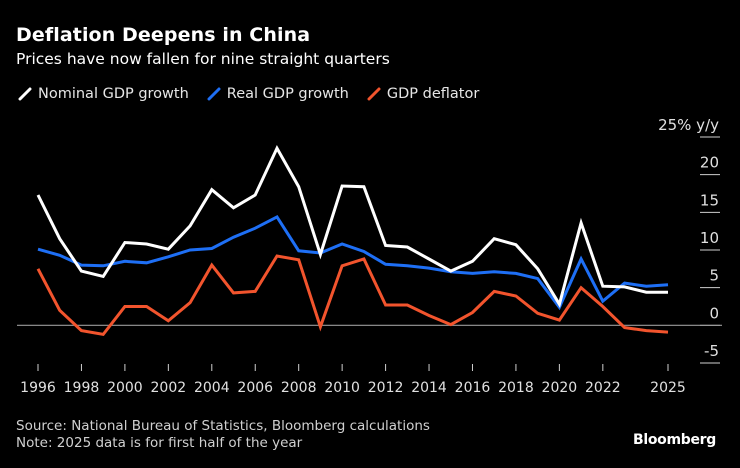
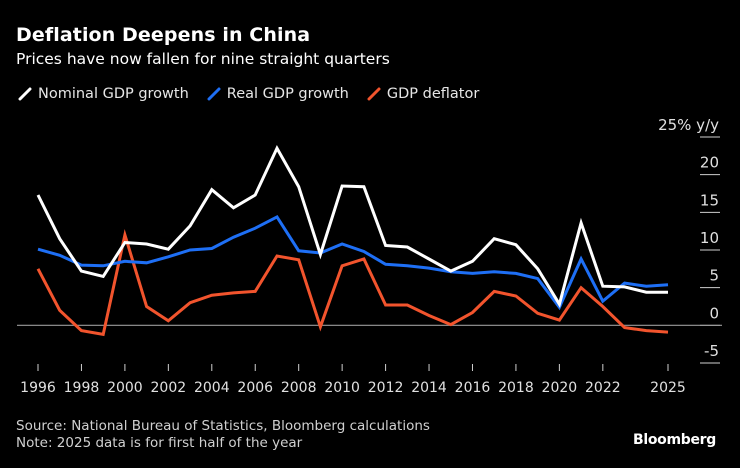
GDP deflator/2000: 2 -> 12
GDP deflator/2004: 8 -> 4
